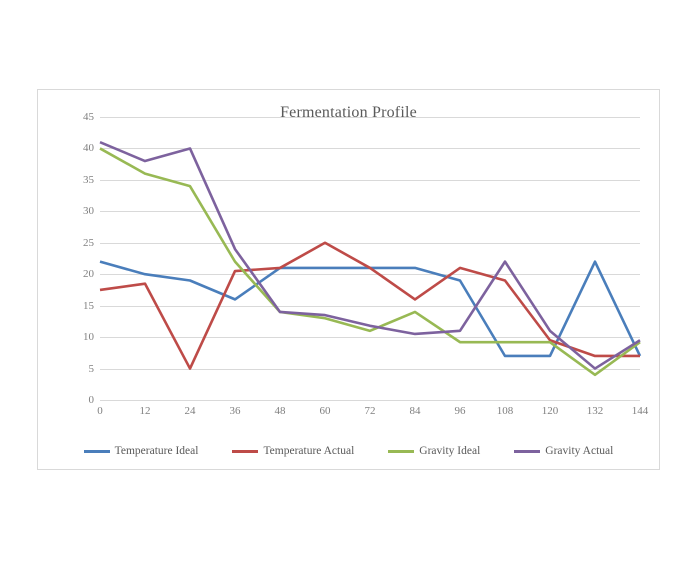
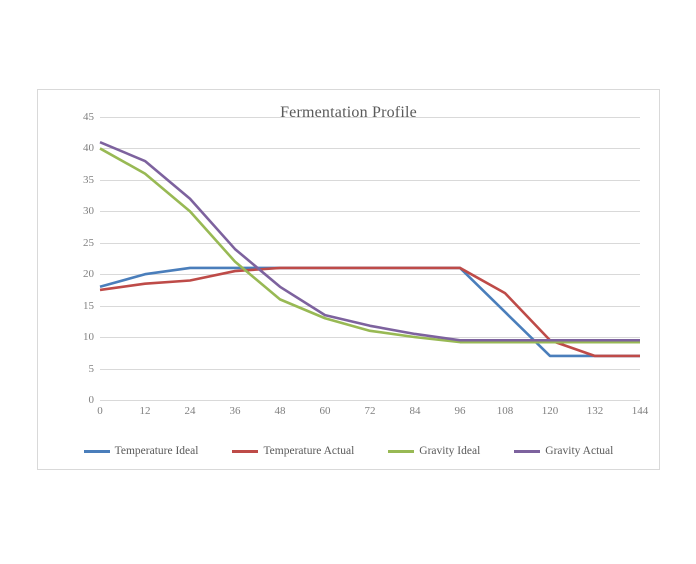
Temperature Ideal/0: 22 -> 18
Temperature Ideal/24: 19 -> 21
Temperature Actual/24: 5 -> 19
Gravity Ideal/24: 34 -> 30
Gravity Actual/24: 40 -> 32
Temperature Ideal/36: 16 -> 21
Gravity Ideal/48: 14 -> 16
Gravity Actual/48: 14 -> 18
Temperature Actual/60: 25 -> 21
Temperature Actual/84: 16 -> 21
Gravity Ideal/84: 14 -> 10
Temperature Ideal/96: 19 -> 21
Gravity Actual/96: 11 -> 10
Temperature Ideal/108: 7 -> 14
Temperature Actual/108: 19 -> 17
Gravity Actual/108: 22 -> 10
Gravity Actual/120: 11 -> 10
Temperature Ideal/132: 22 -> 7
Gravity Ideal/132: 4 -> 9
Gravity Actual/132: 5 -> 10
